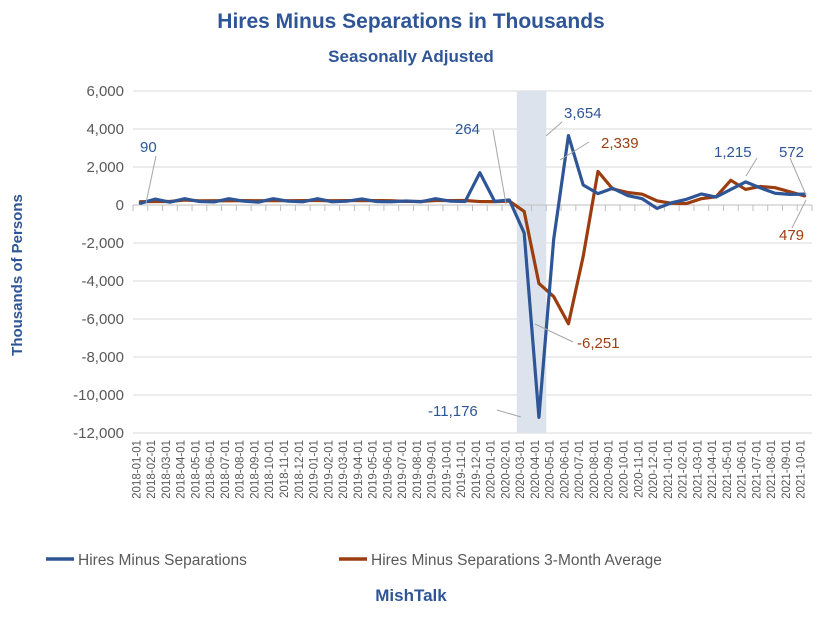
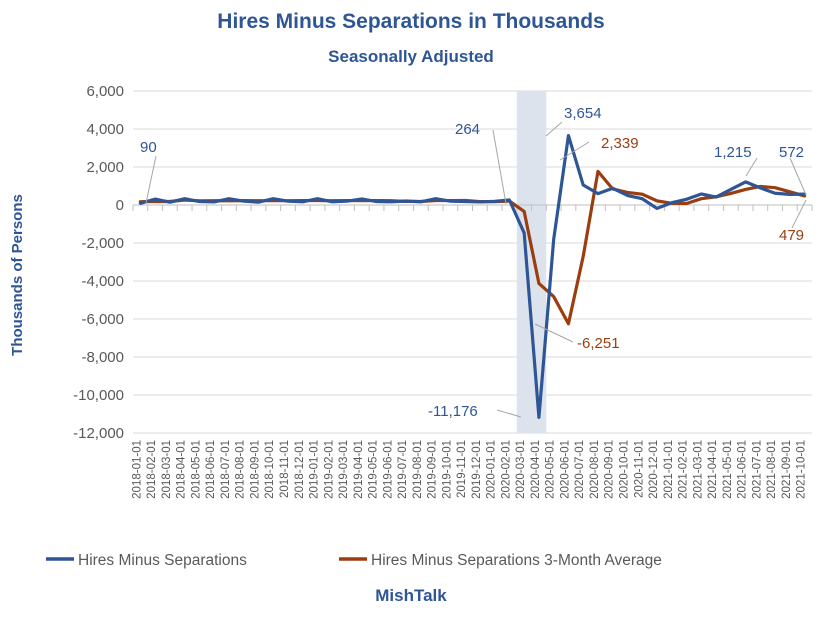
Hires Minus Separations/2019-12-01: 1700 -> 200
Hires Minus Separations 3-Month Average/2021-05-01: 1300 -> 600
